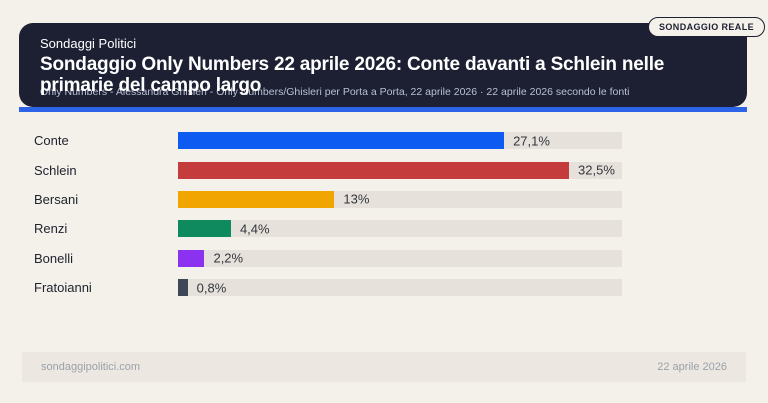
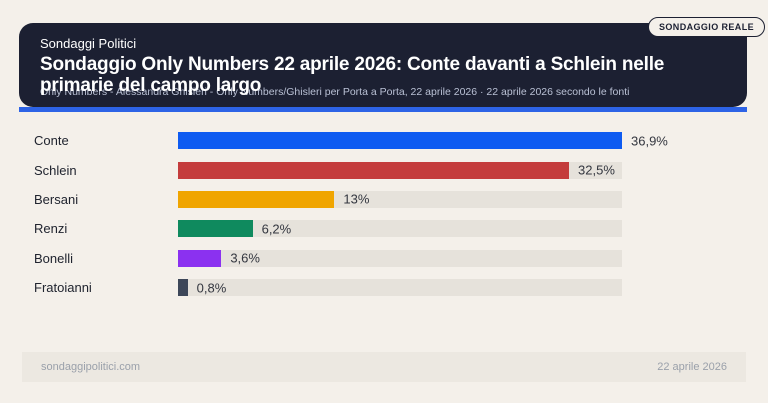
Conte: 27,1% -> 36,9%
Renzi: 4,4% -> 6,2%
Bonelli: 2,2% -> 3,6%
